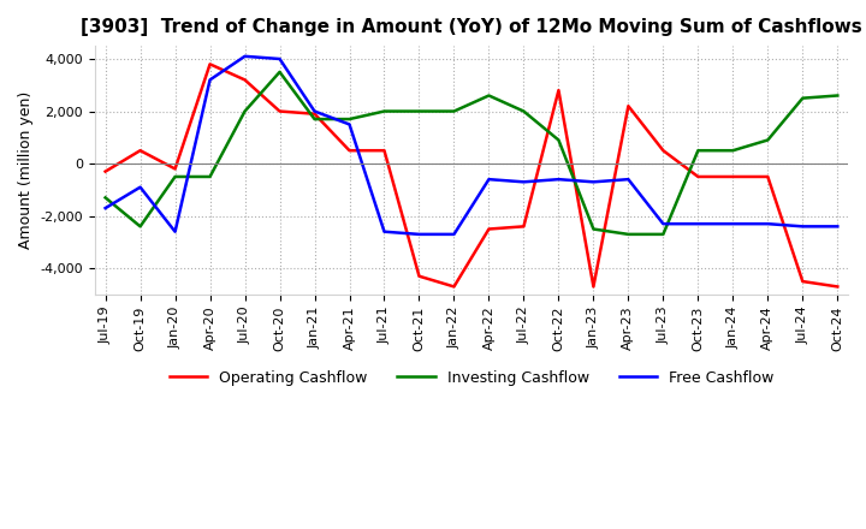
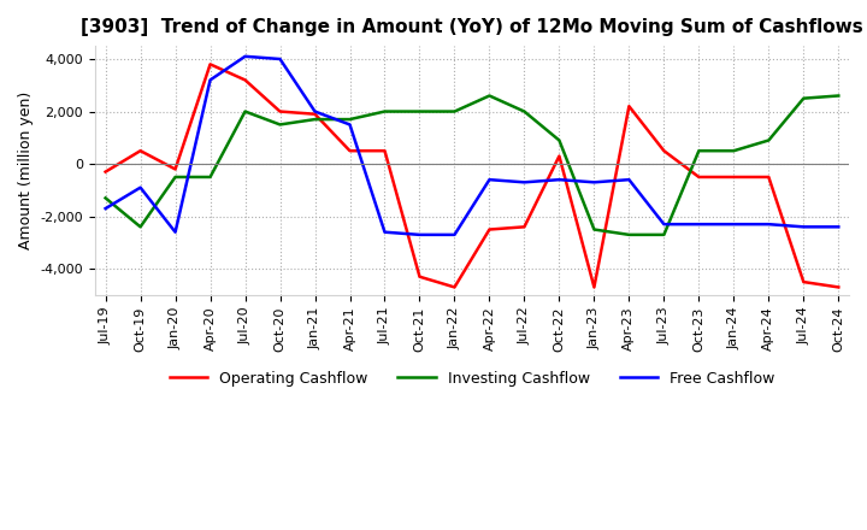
Investing Cashflow/Oct-20: 3,500 -> 1,500
Operating Cashflow/Oct-22: 2,800 -> 300
